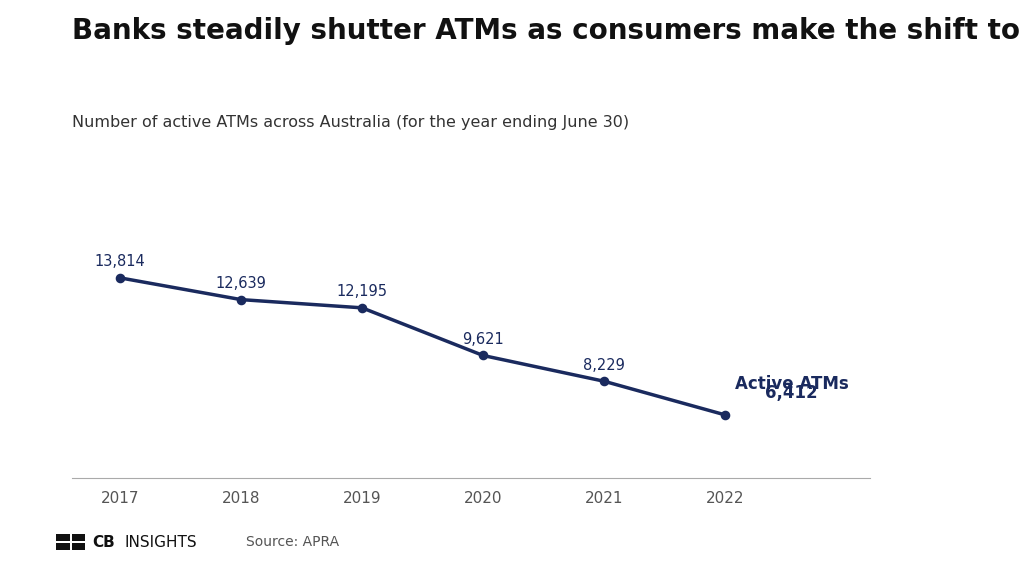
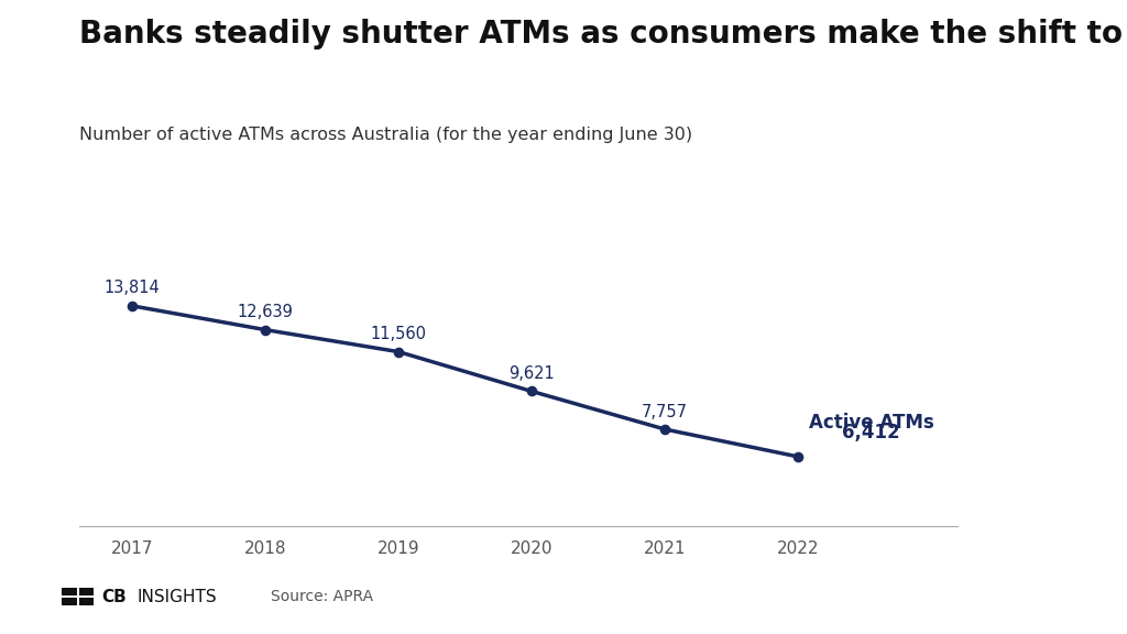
2019: 12,195 -> 11,560
2021: 8,229 -> 7,757
